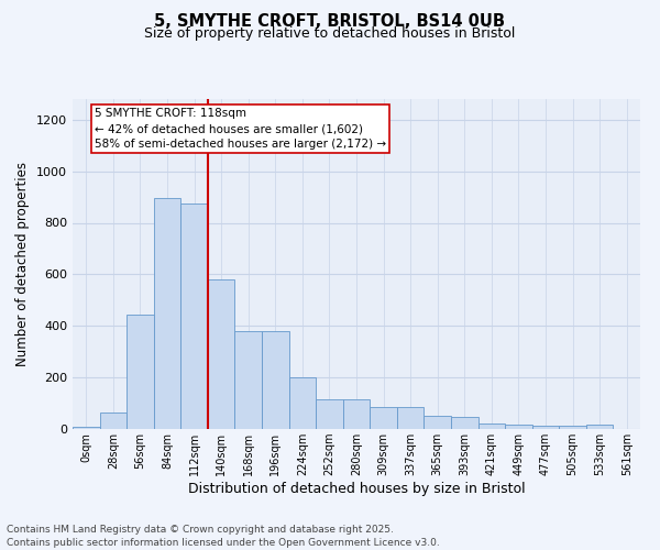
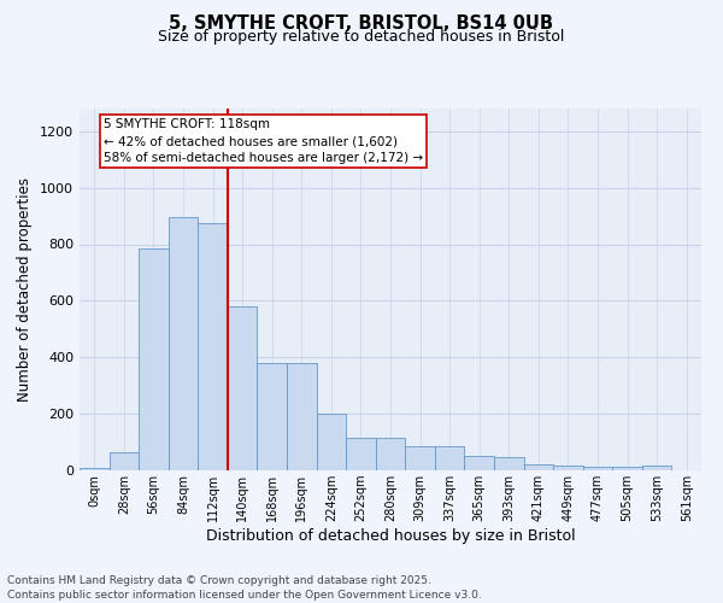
56sqm: 445 -> 785
